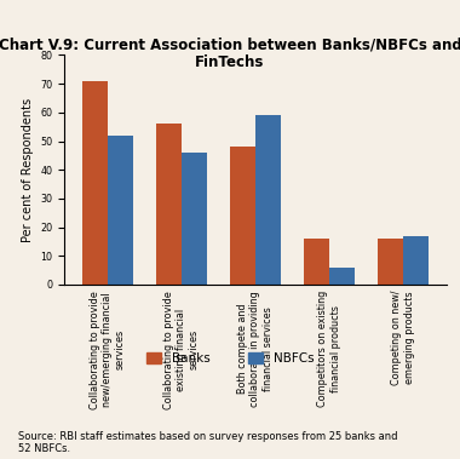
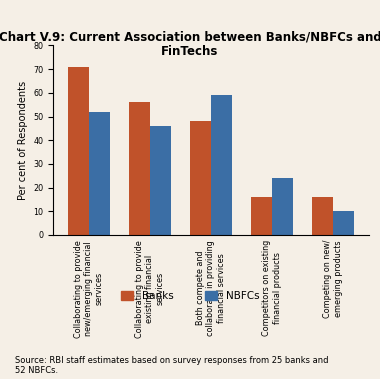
NBFCs/Competitors on existing financial products: 6 -> 24
NBFCs/Competing on new/ emerging products: 17 -> 10
